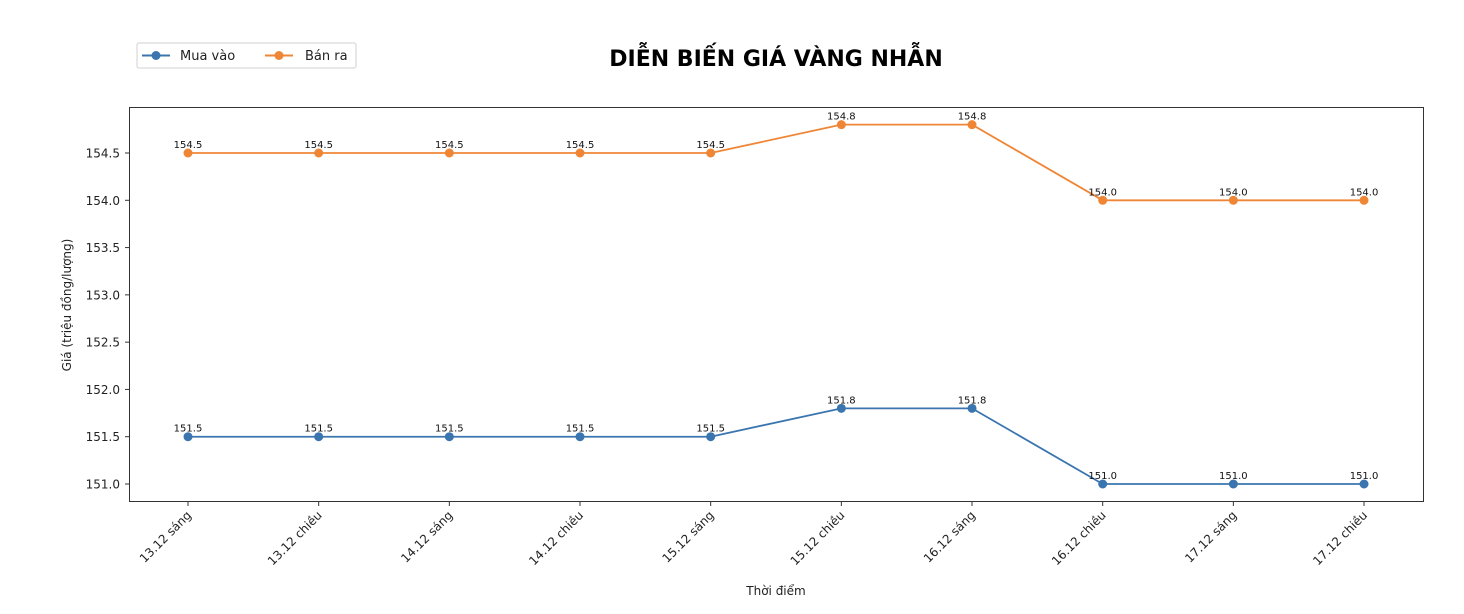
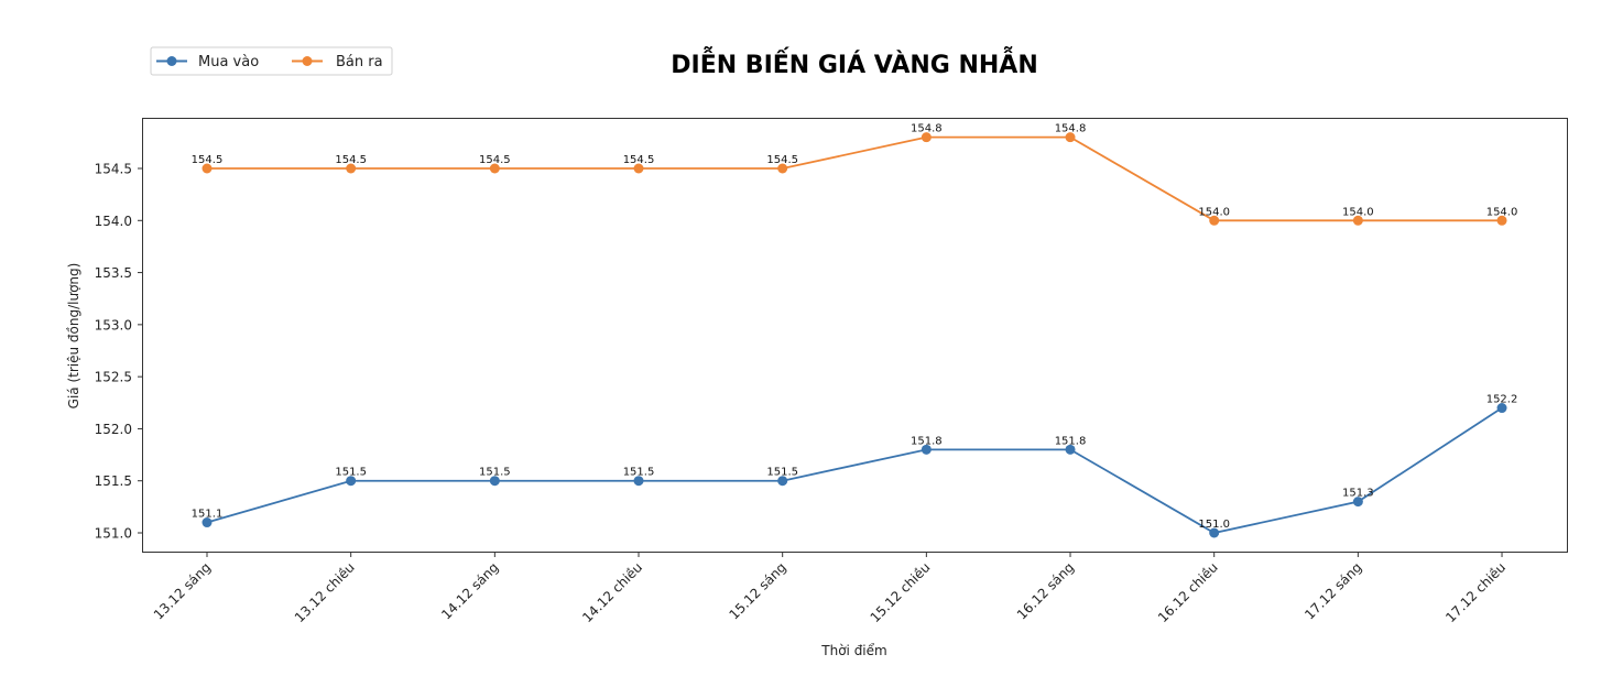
Mua vào/13.12 sáng: 151.5 -> 151.1
Mua vào/17.12 sáng: 151.0 -> 151.3
Mua vào/17.12 chiều: 151.0 -> 152.2
